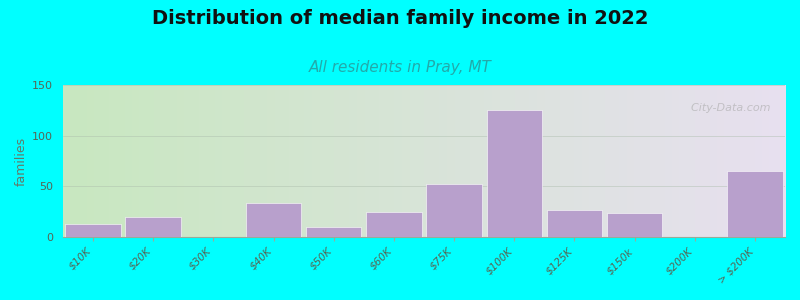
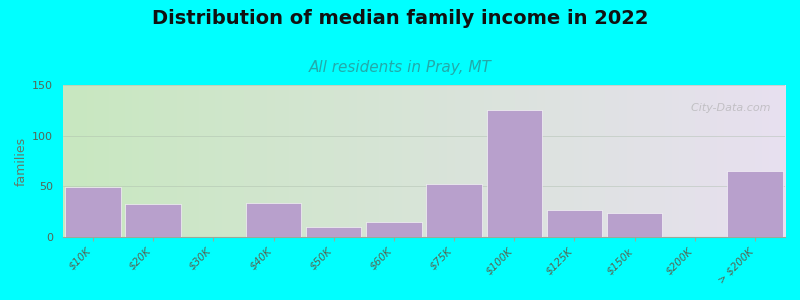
$10K: 13 -> 49
$20K: 20 -> 32
$60K: 25 -> 15
